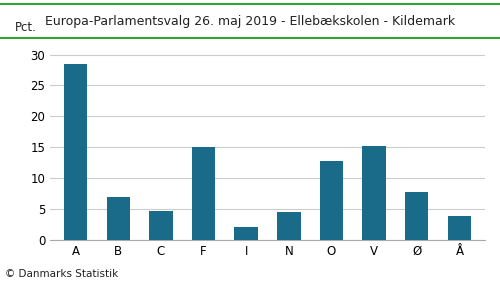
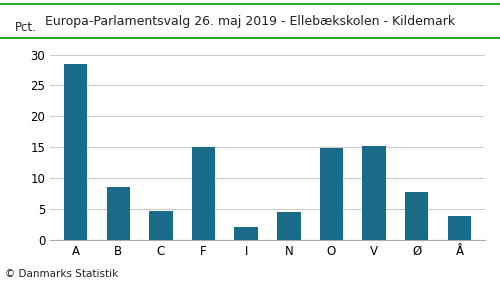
B: 6.9 -> 8.6
O: 12.7 -> 14.8
